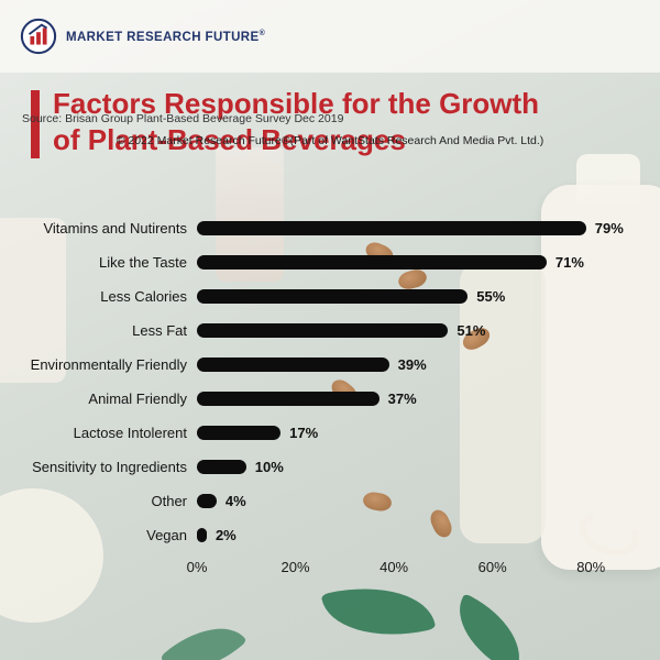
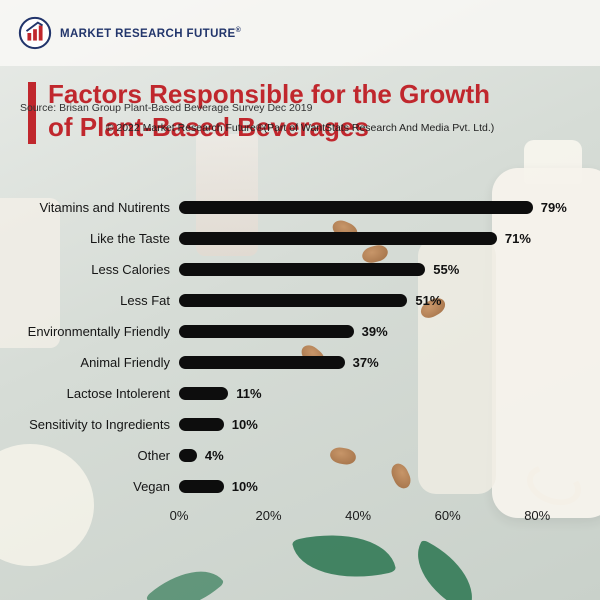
Lactose Intolerent: 17% -> 11%
Vegan: 2% -> 10%
